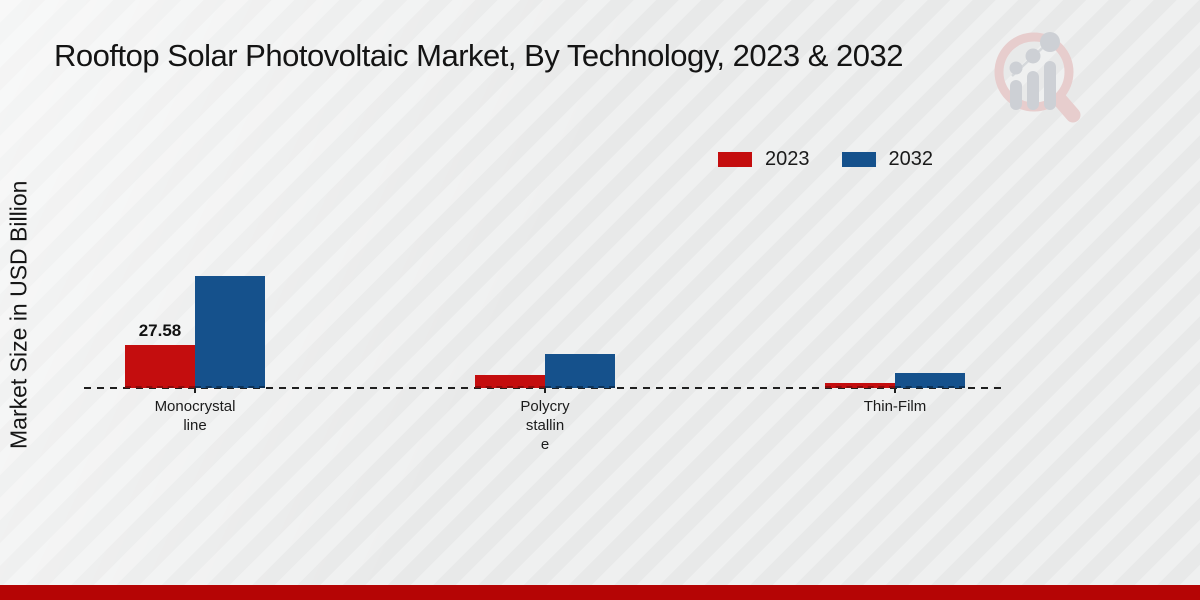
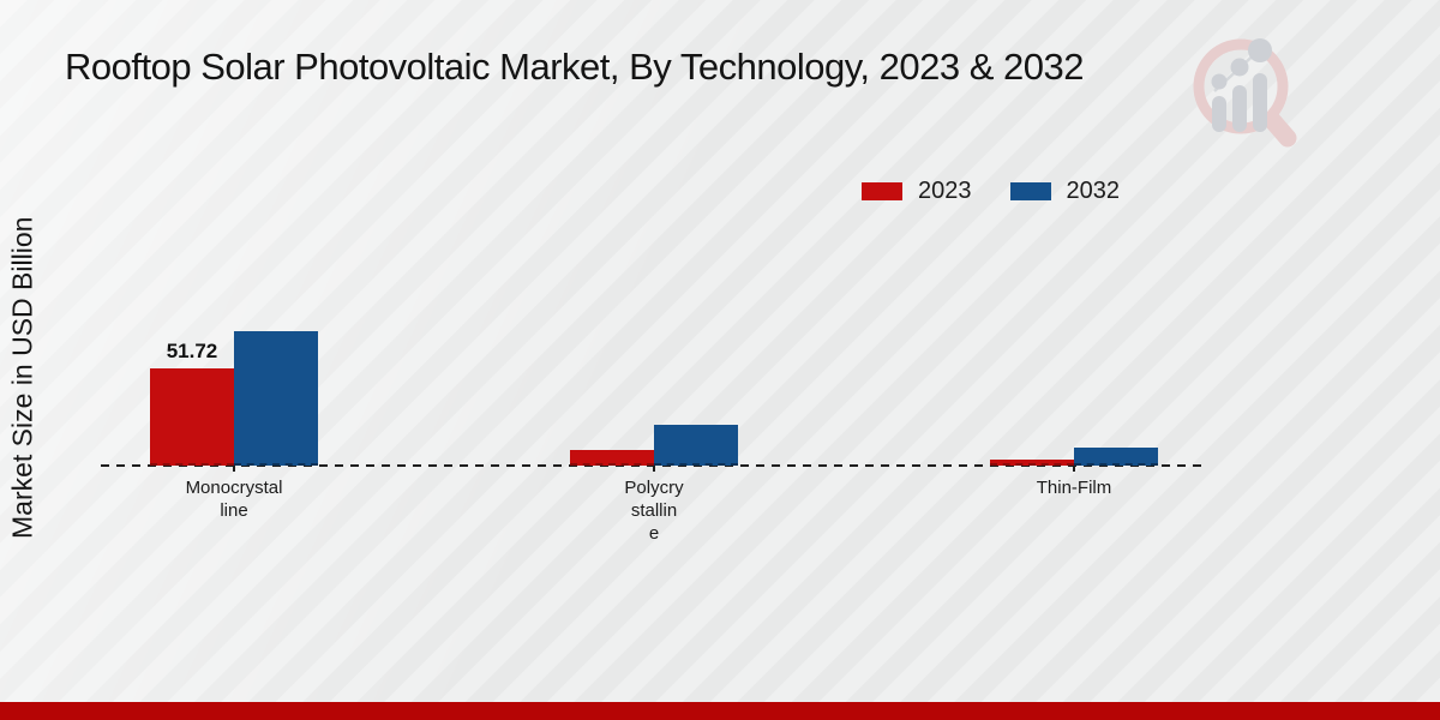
2023/Monocrystalline: 27.58 -> 51.72
